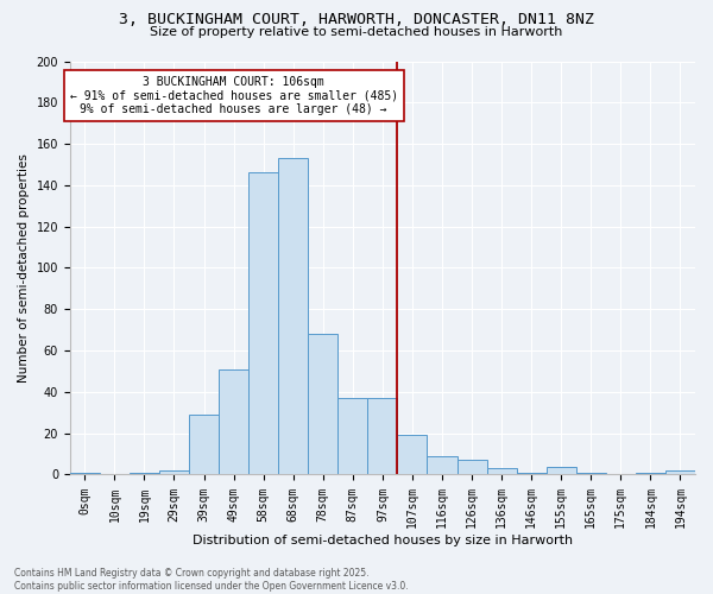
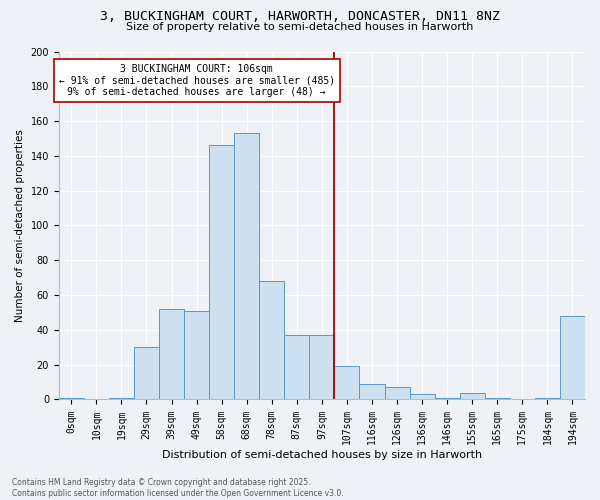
29sqm: 2 -> 30
39sqm: 29 -> 52
194sqm: 2 -> 48
